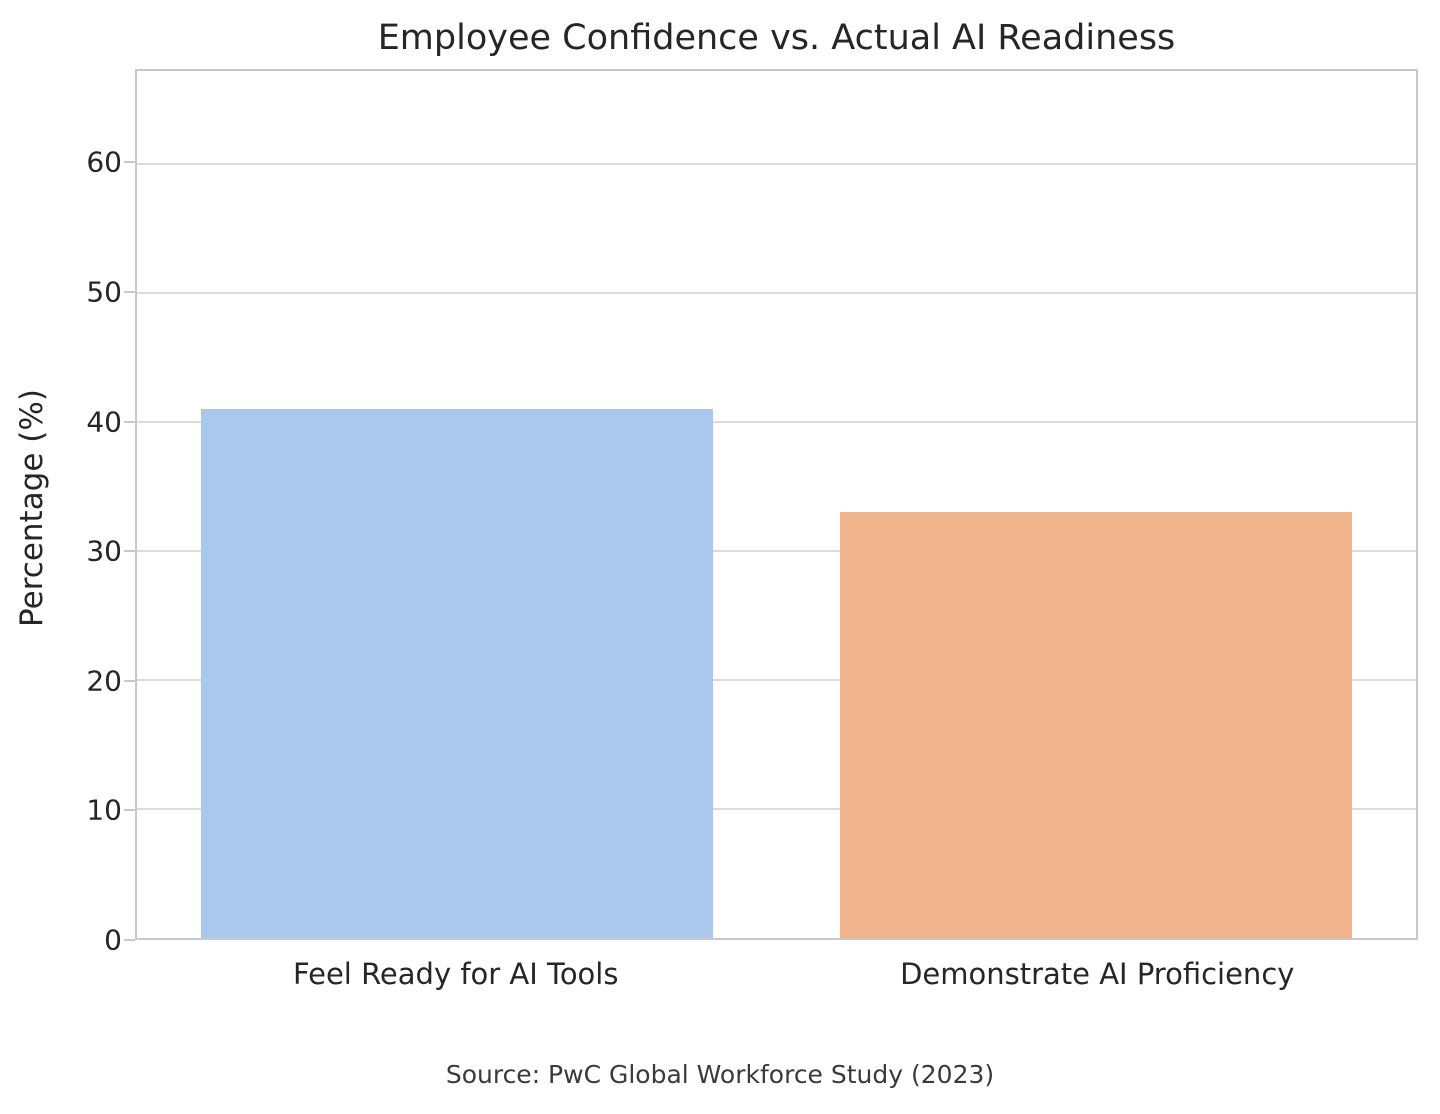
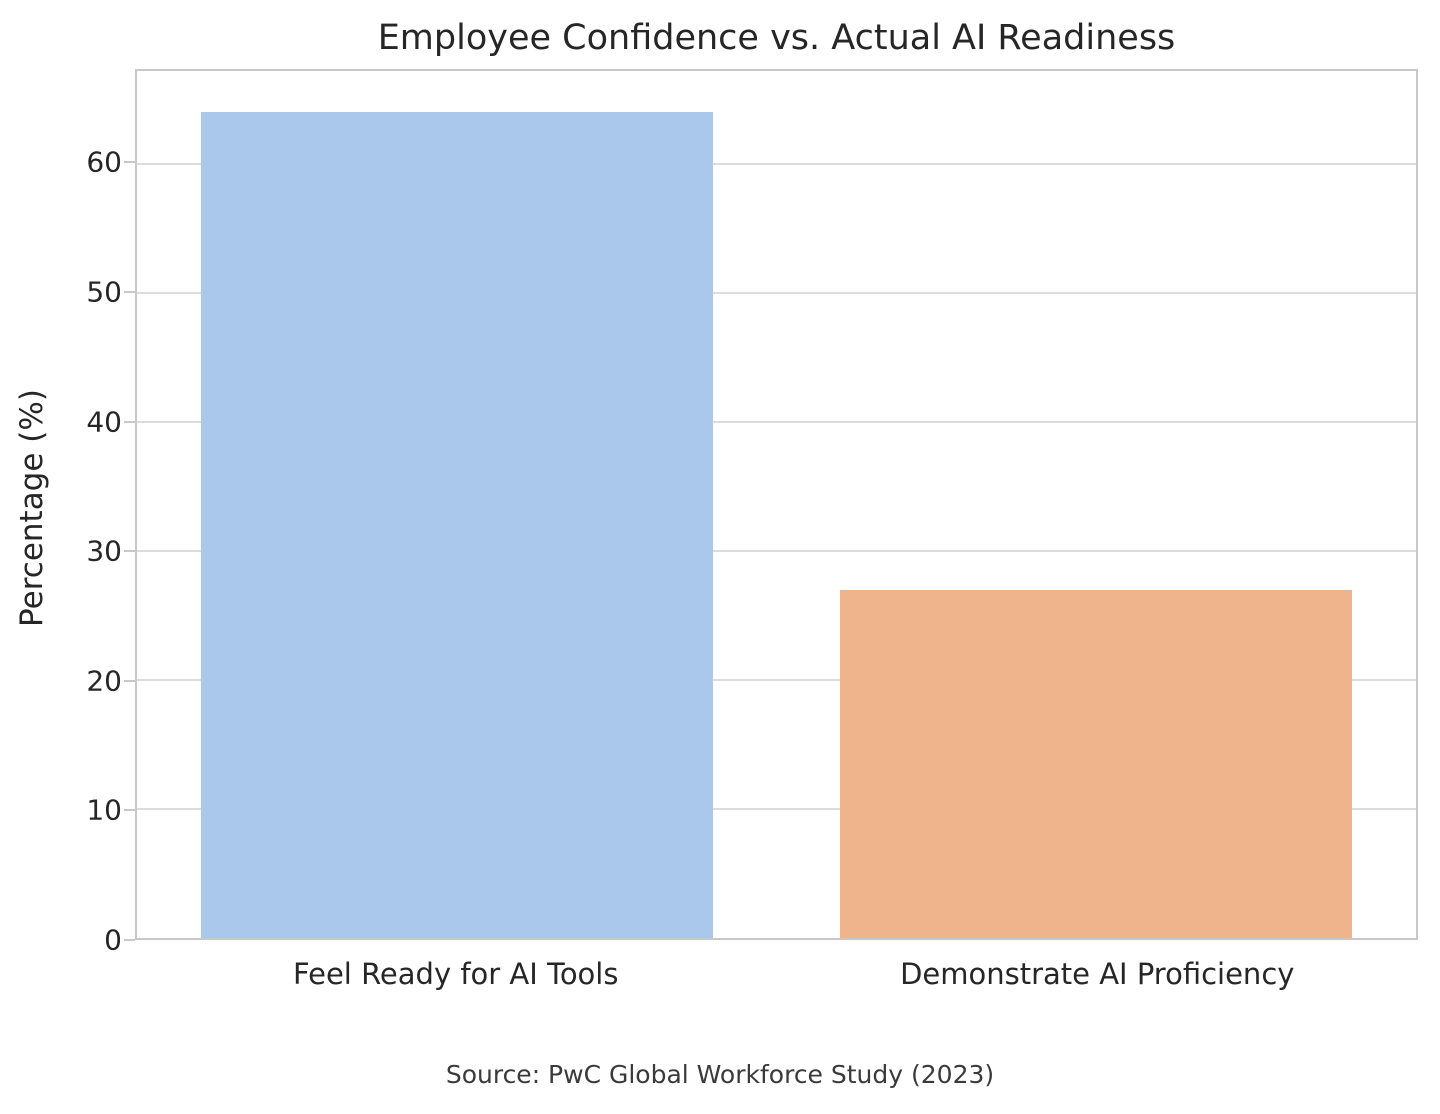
Feel Ready for AI Tools: 41 -> 64
Demonstrate AI Proficiency: 33 -> 27
